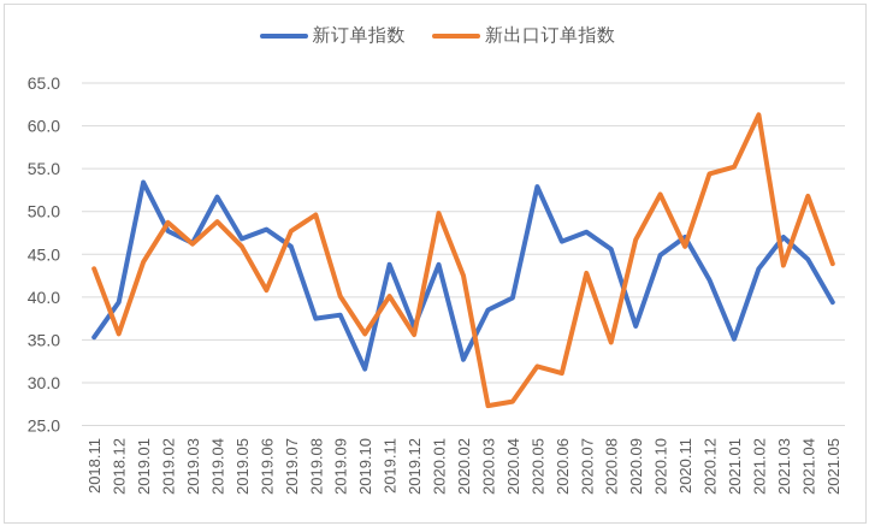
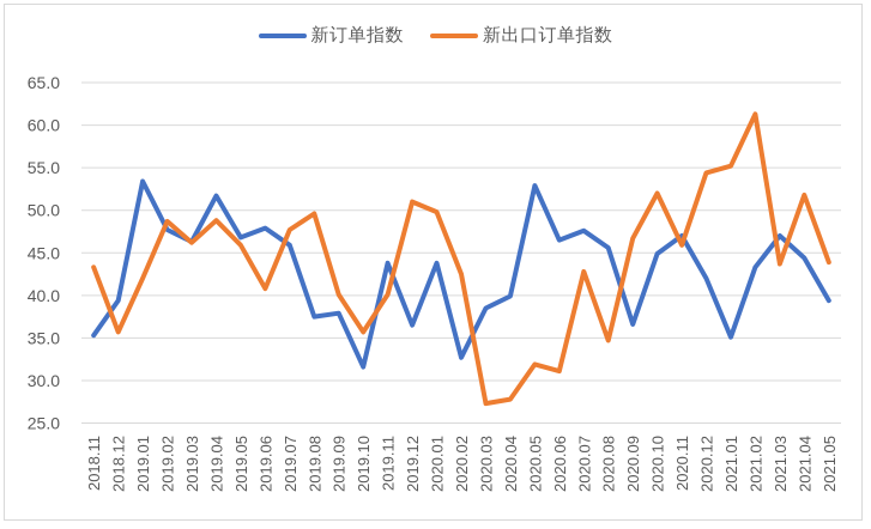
新出口订单指数/2019.01: 44 -> 42
新出口订单指数/2019.12: 36 -> 51
